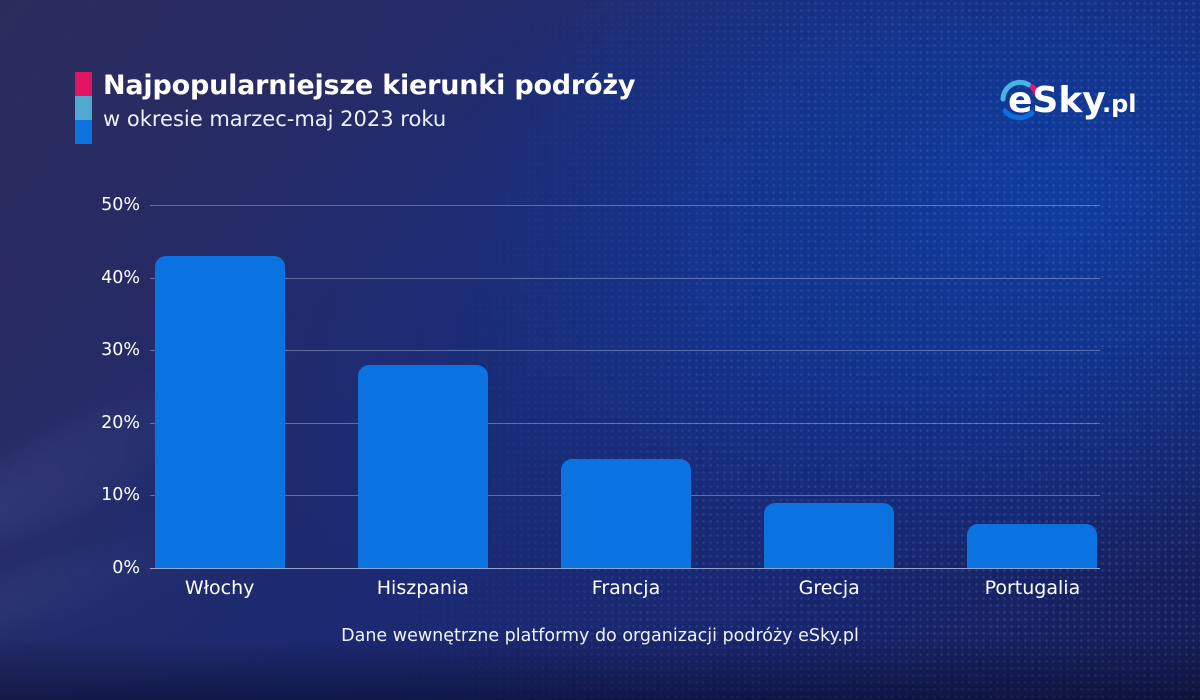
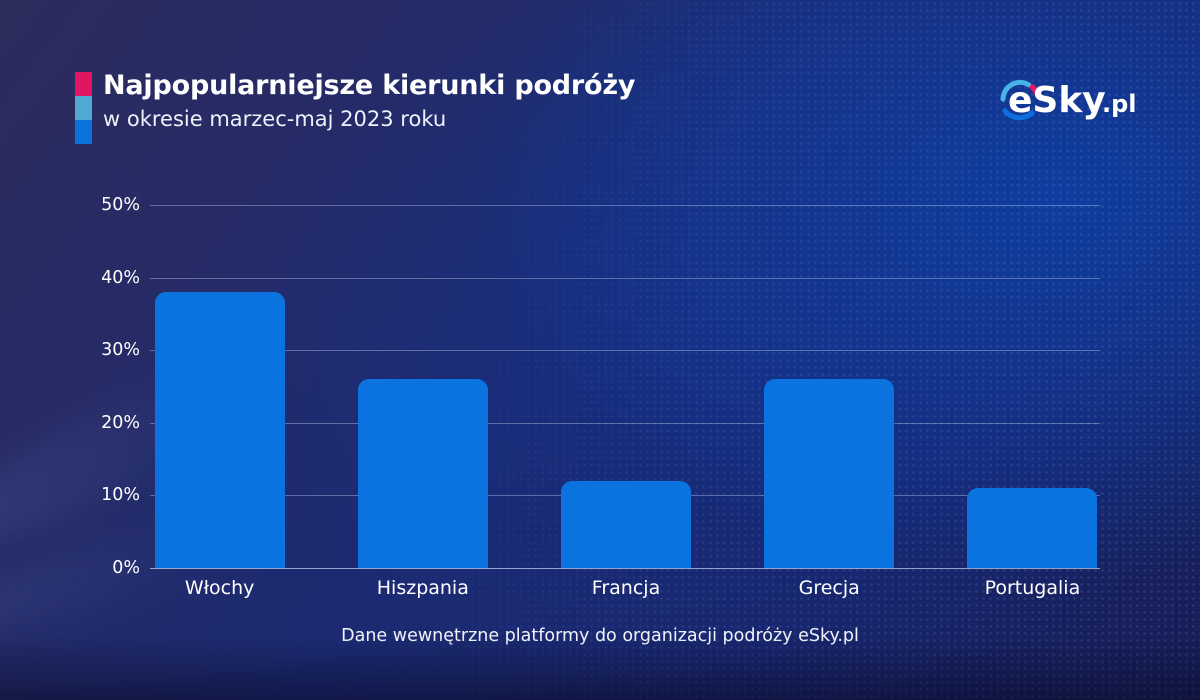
Włochy: 43% -> 38%
Hiszpania: 28% -> 26%
Francja: 15% -> 12%
Grecja: 9% -> 26%
Portugalia: 6% -> 11%
